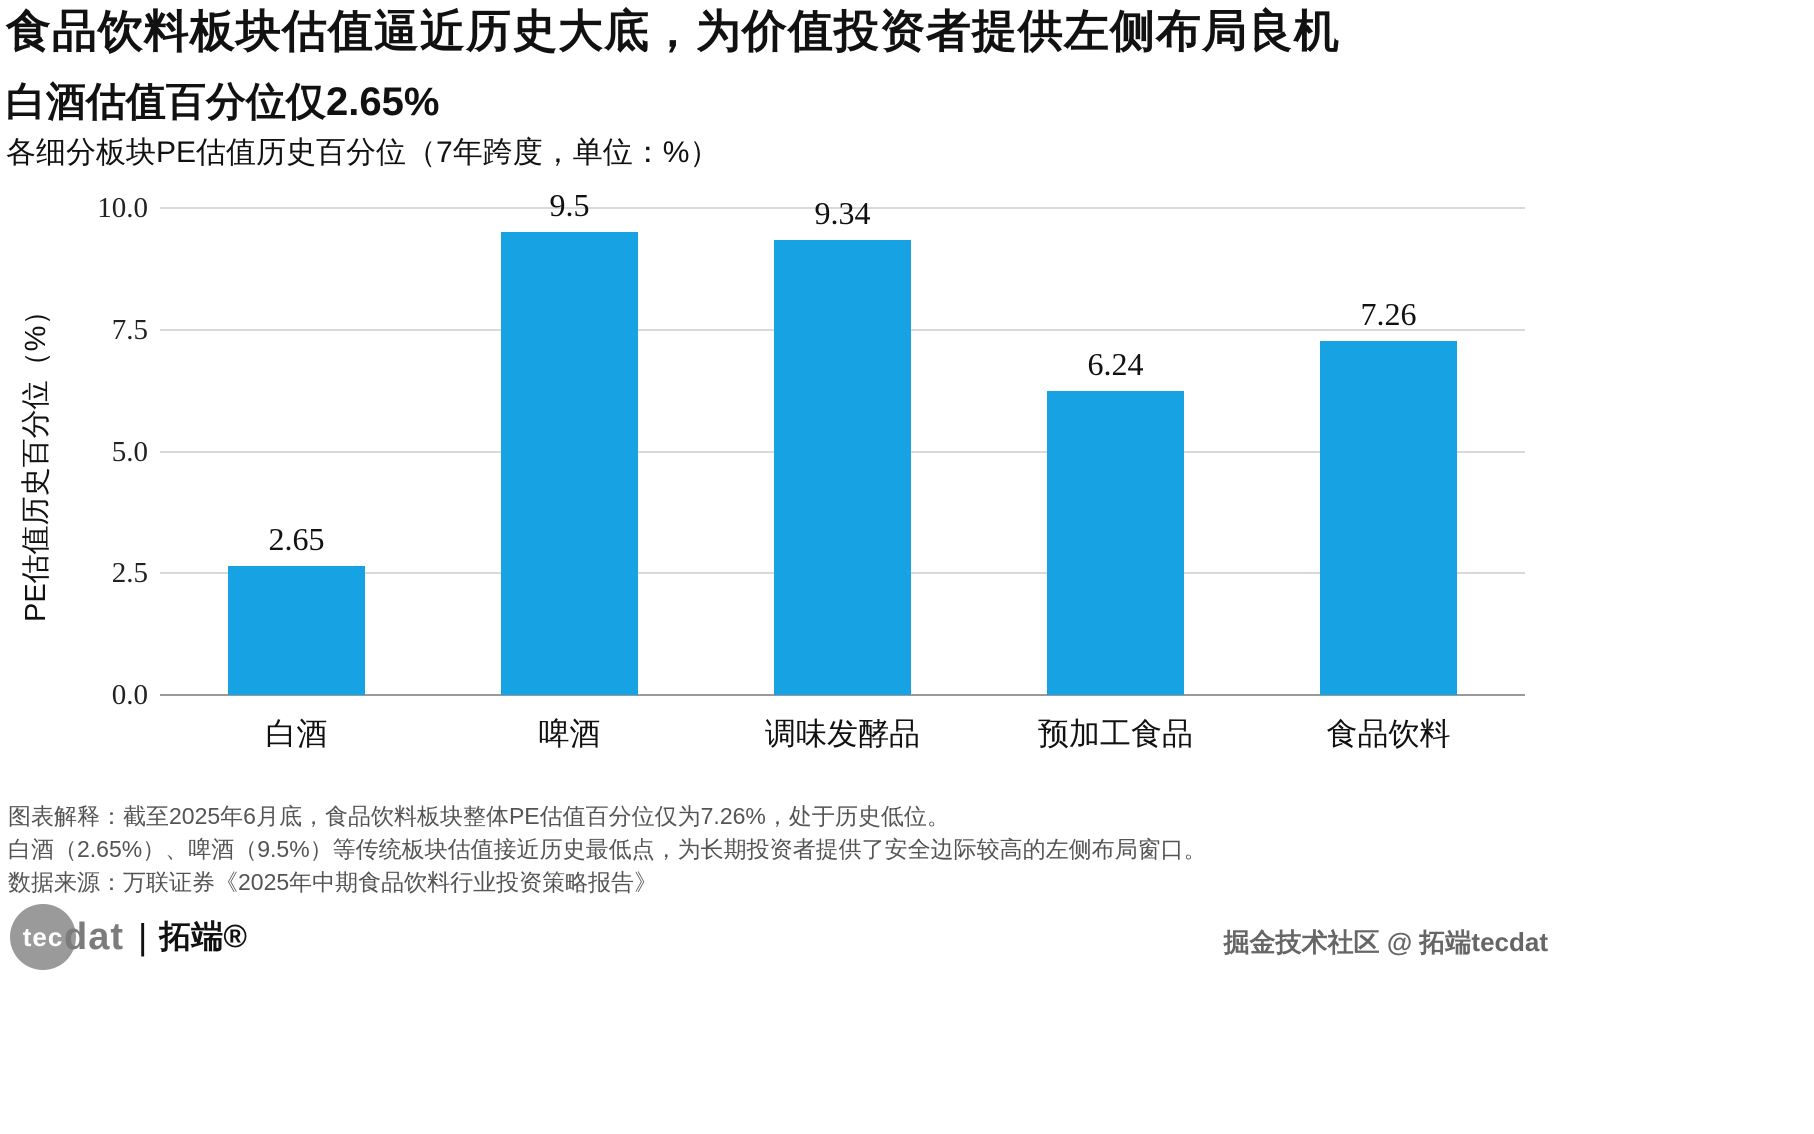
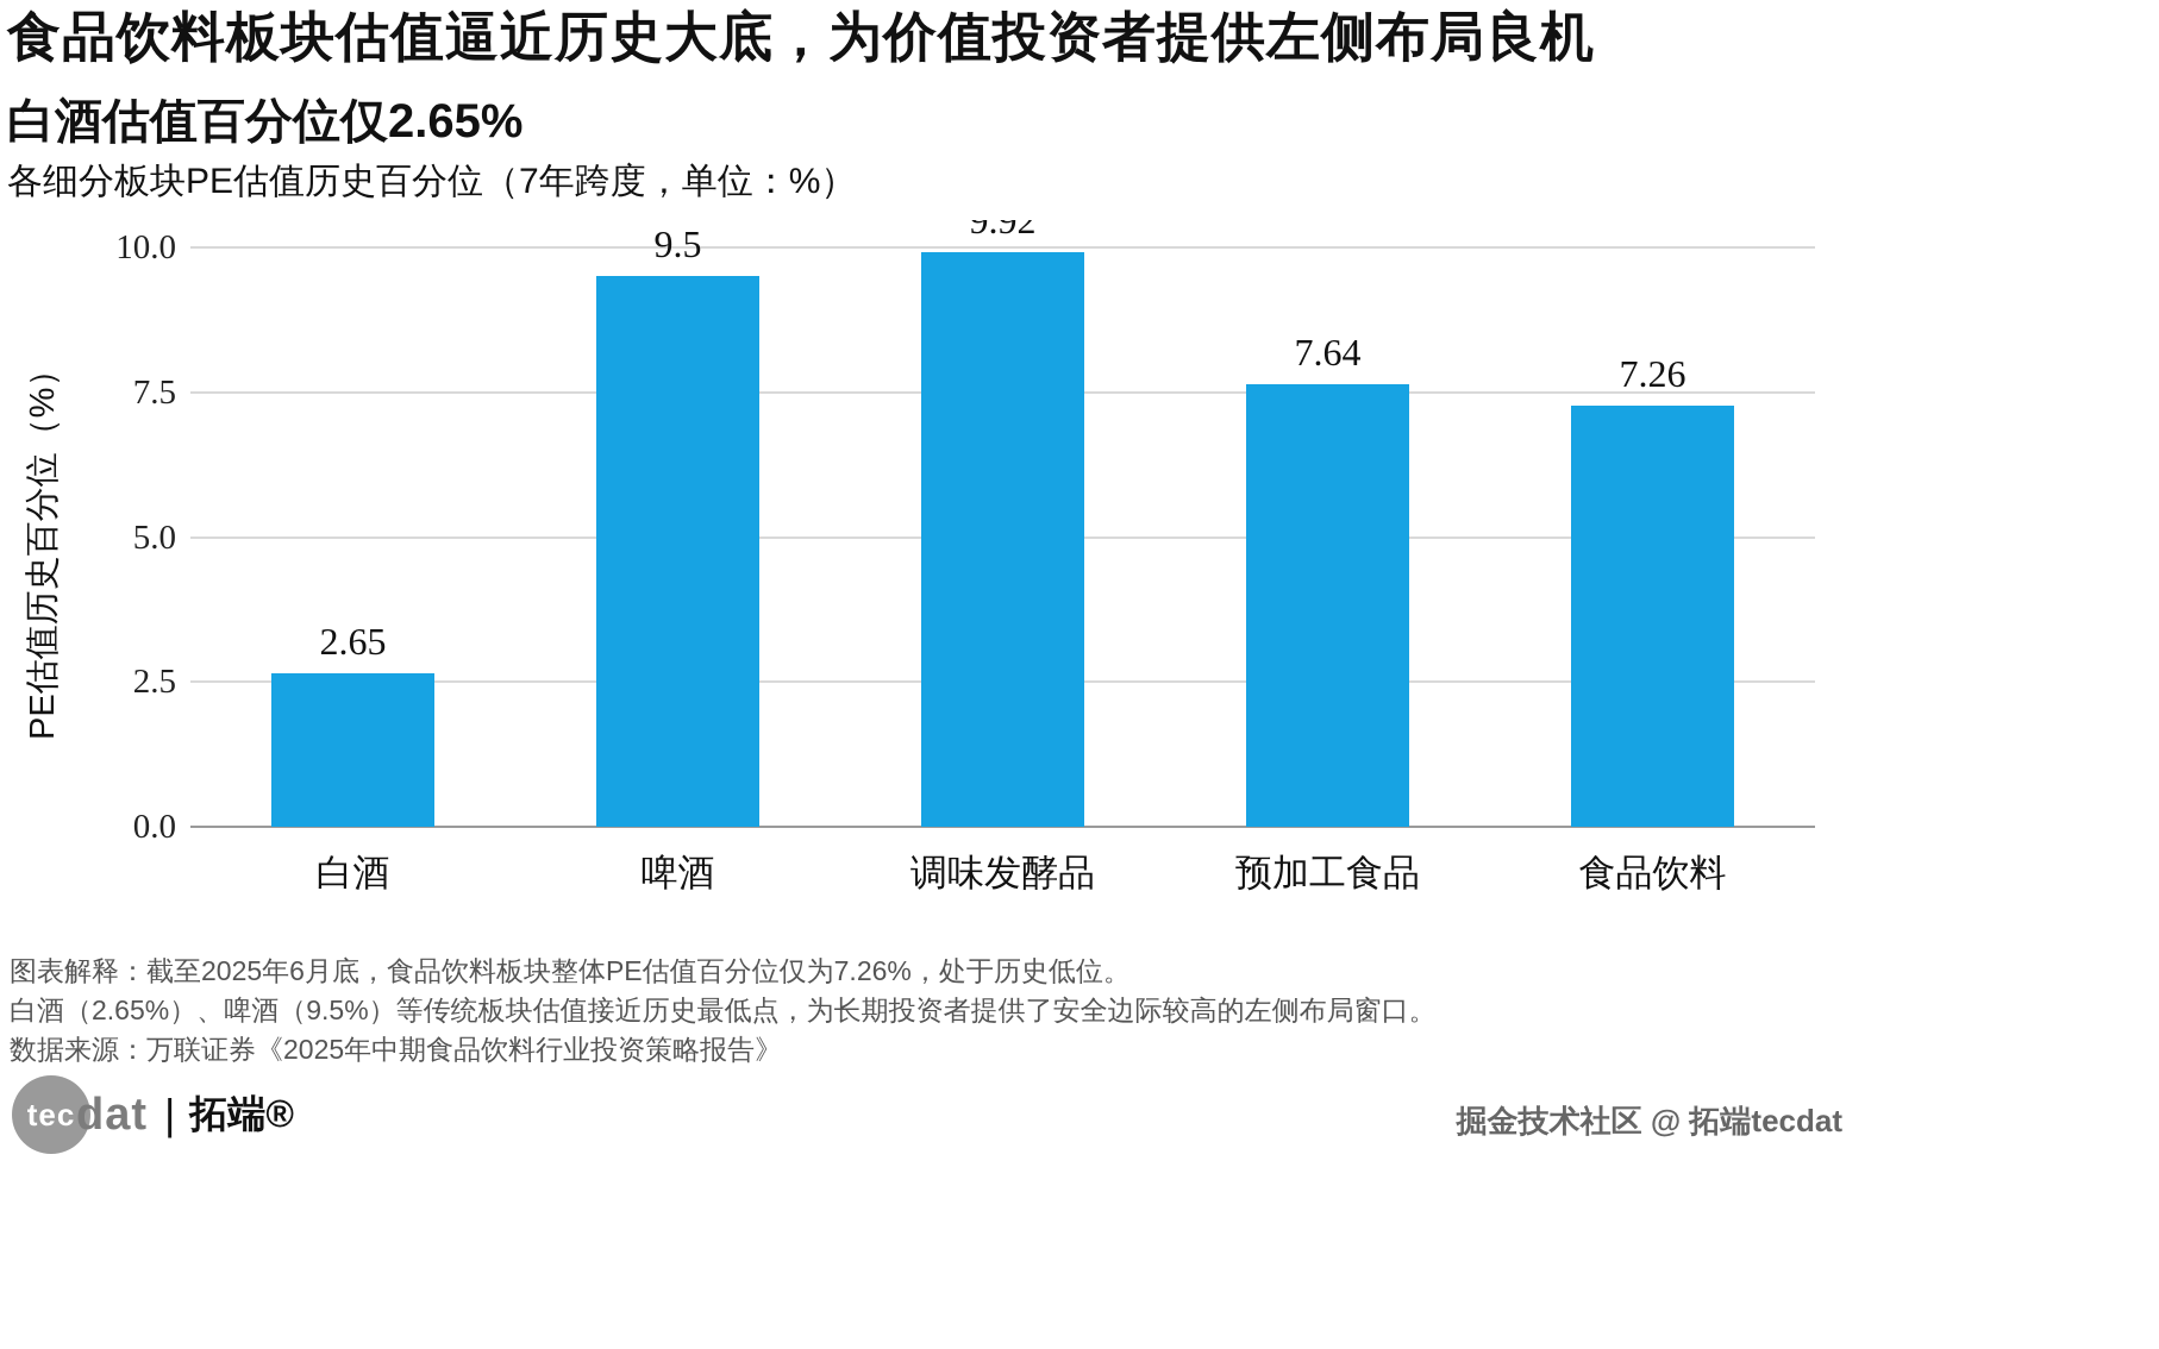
调味发酵品: 9.34 -> 9.92
预加工食品: 6.24 -> 7.64
